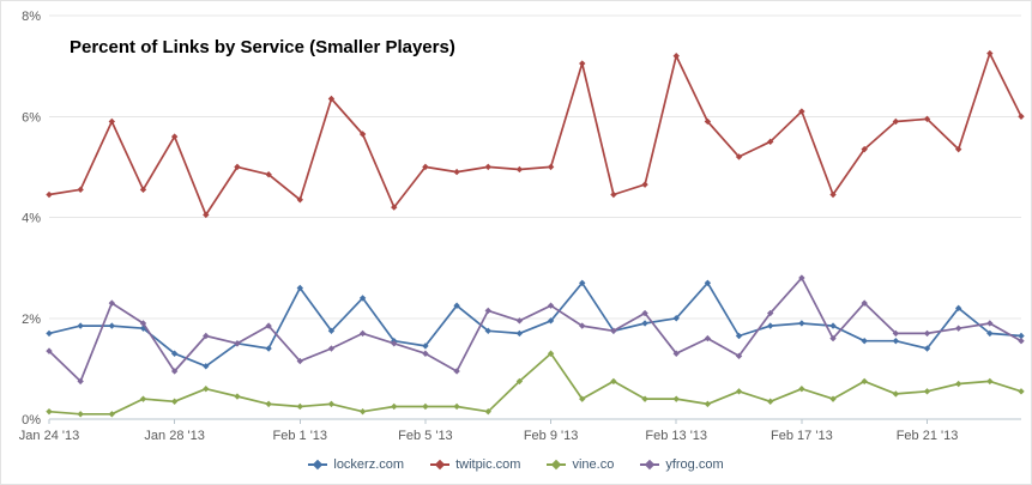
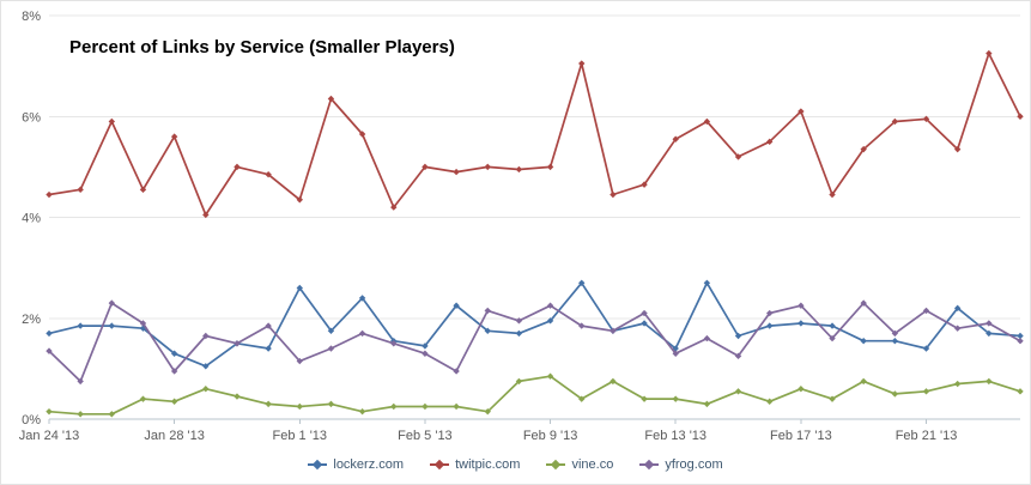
vine.co/Feb 9 '13: 1.3% -> 0.8%
lockerz.com/Feb 13 '13: 2.0% -> 1.4%
twitpic.com/Feb 13 '13: 7.2% -> 5.5%
yfrog.com/Feb 17 '13: 2.8% -> 2.2%
yfrog.com/Feb 21 '13: 1.7% -> 2.1%
